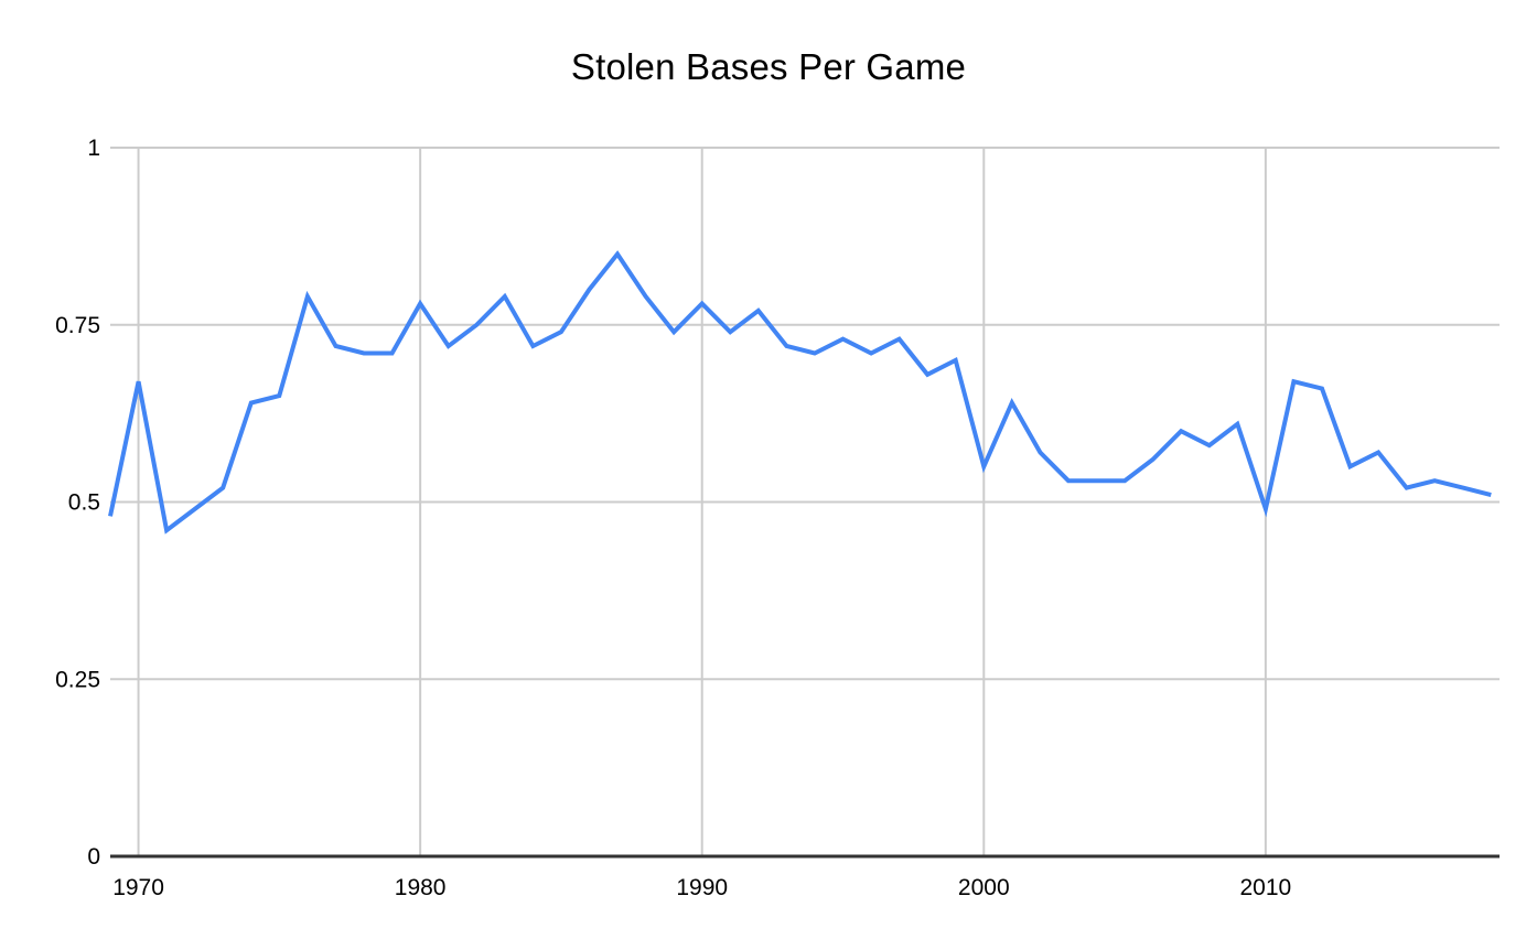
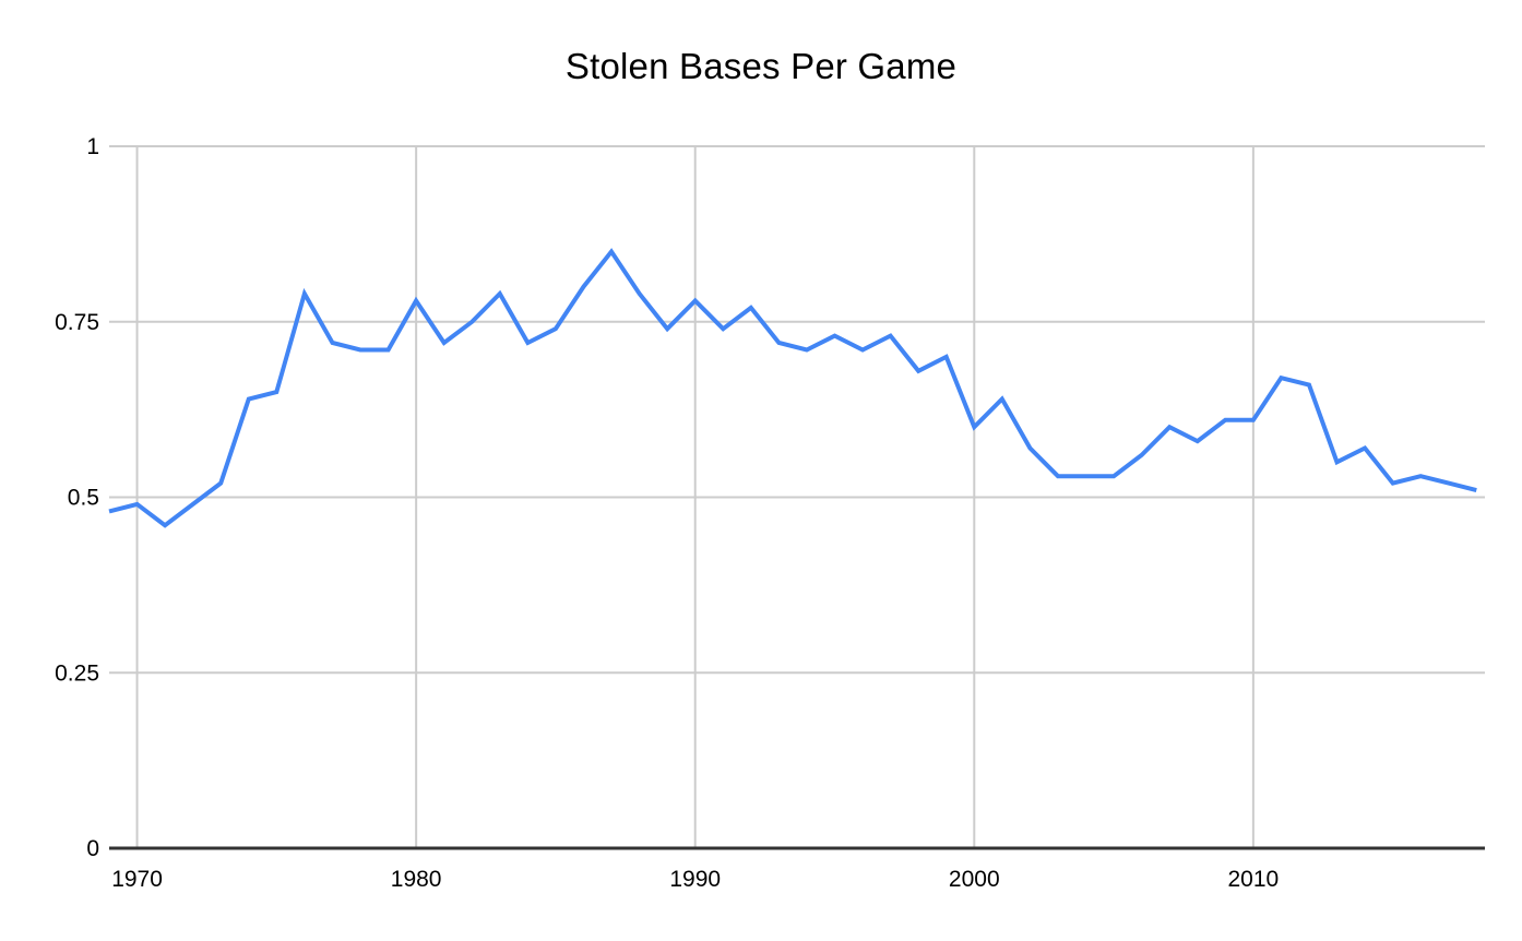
1970: 0.67 -> 0.49
2000: 0.55 -> 0.60
2010: 0.49 -> 0.61
